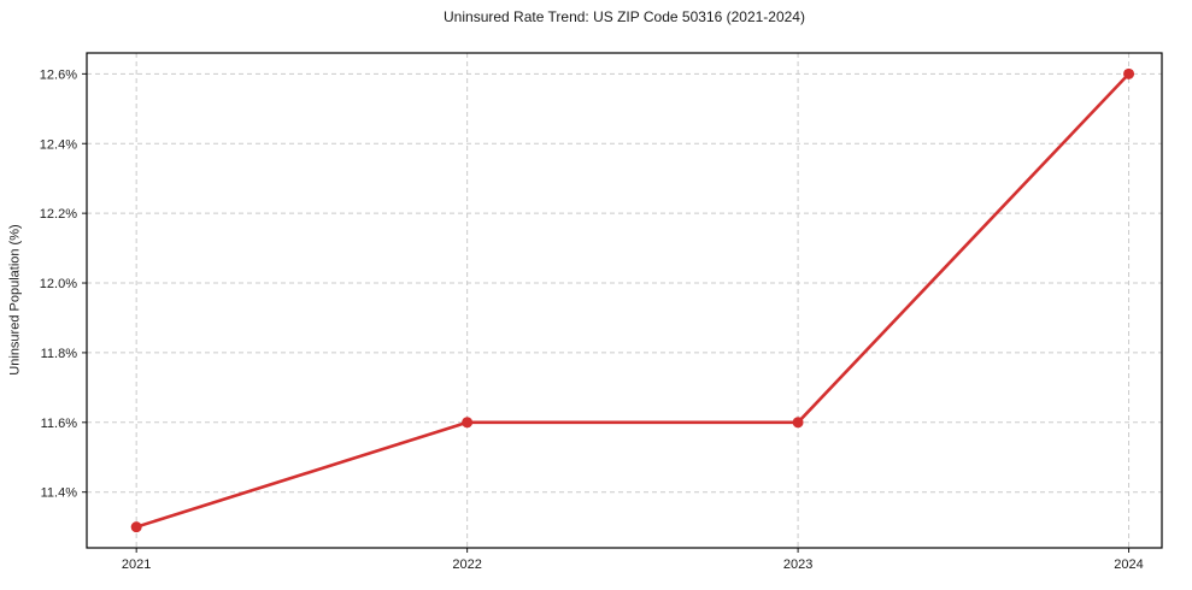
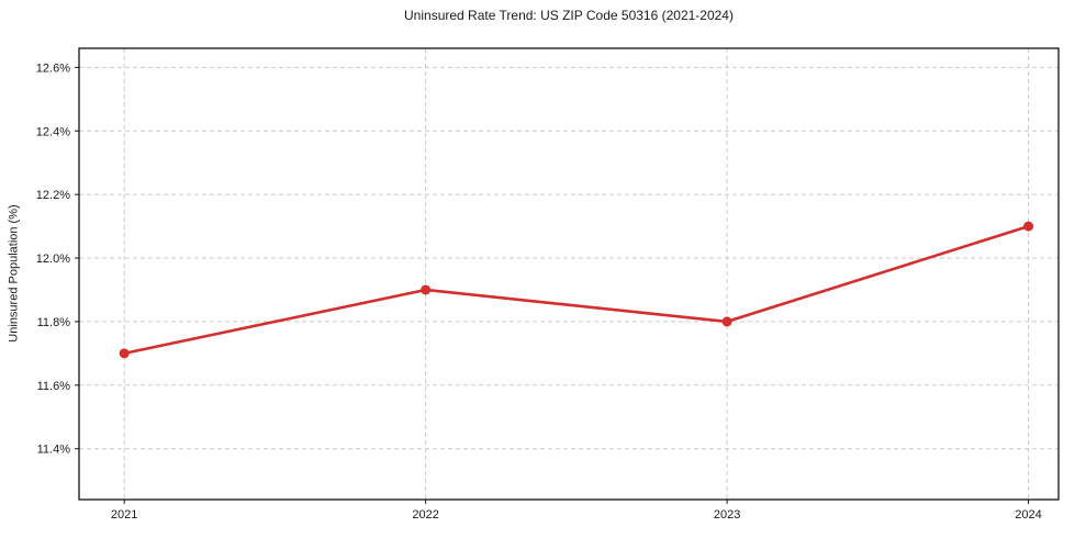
2021: 11.3% -> 11.7%
2022: 11.6% -> 11.9%
2023: 11.6% -> 11.8%
2024: 12.6% -> 12.1%
